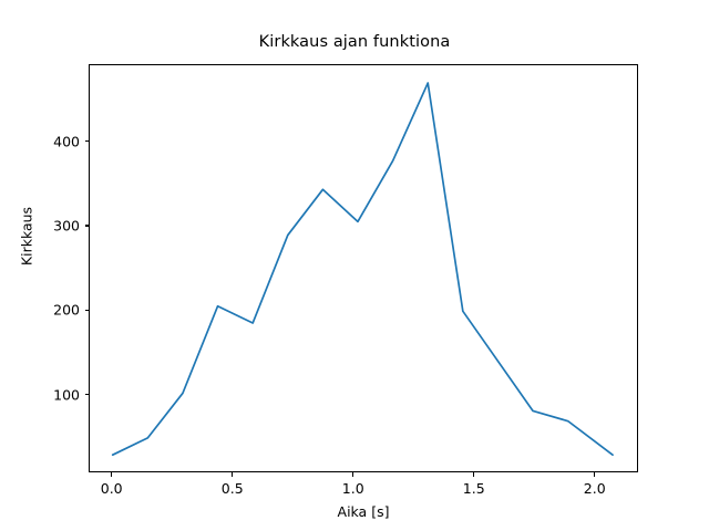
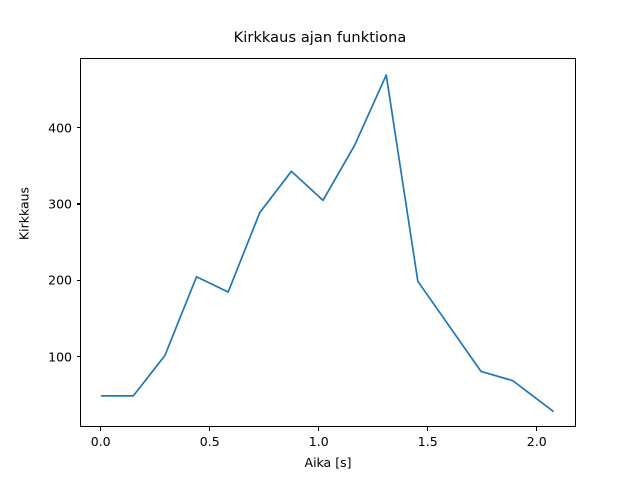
0.0: 30 -> 50
